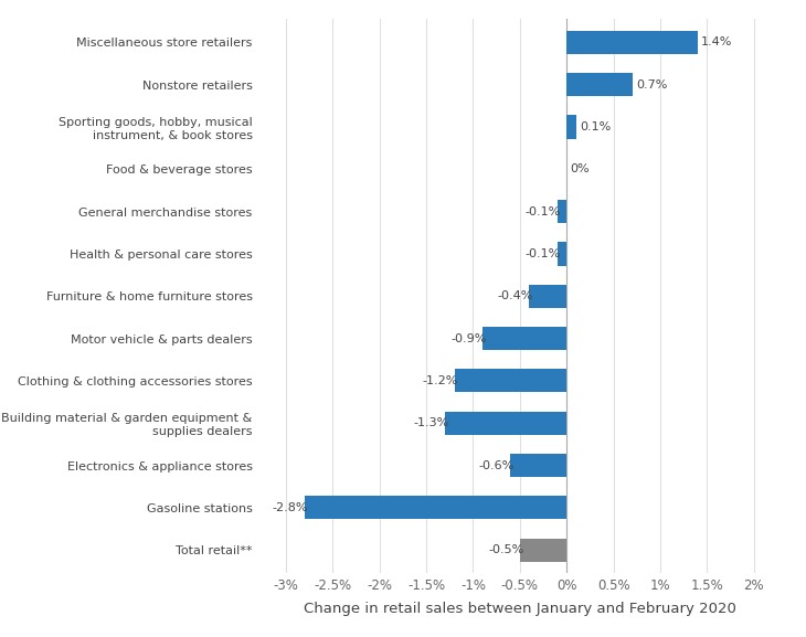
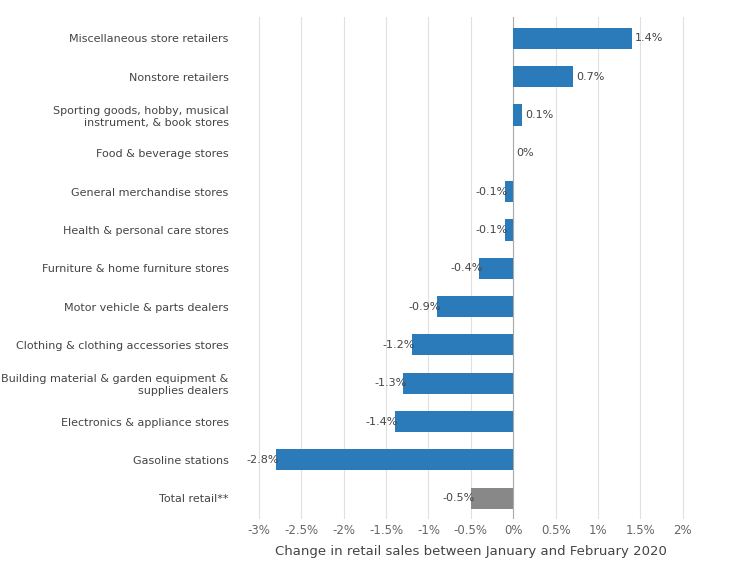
Electronics & appliance stores: -0.6% -> -1.4%
